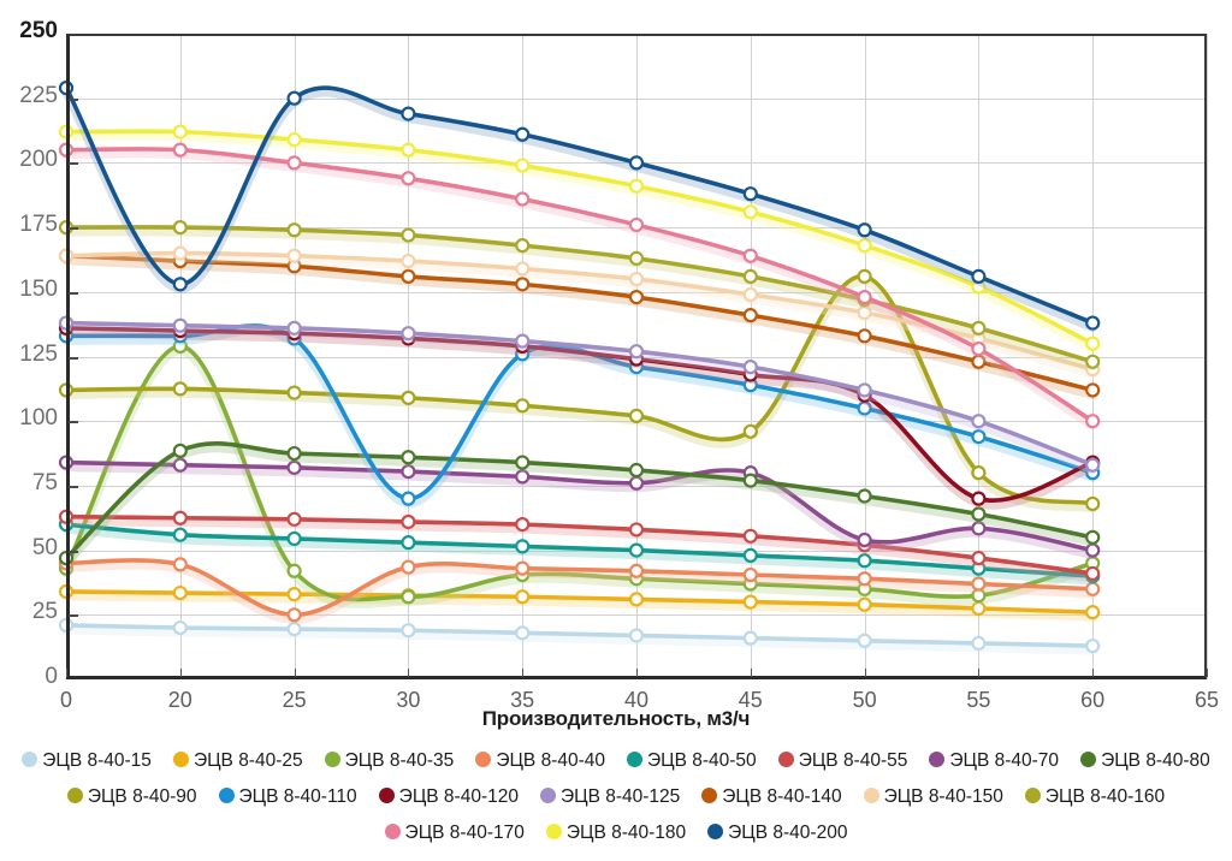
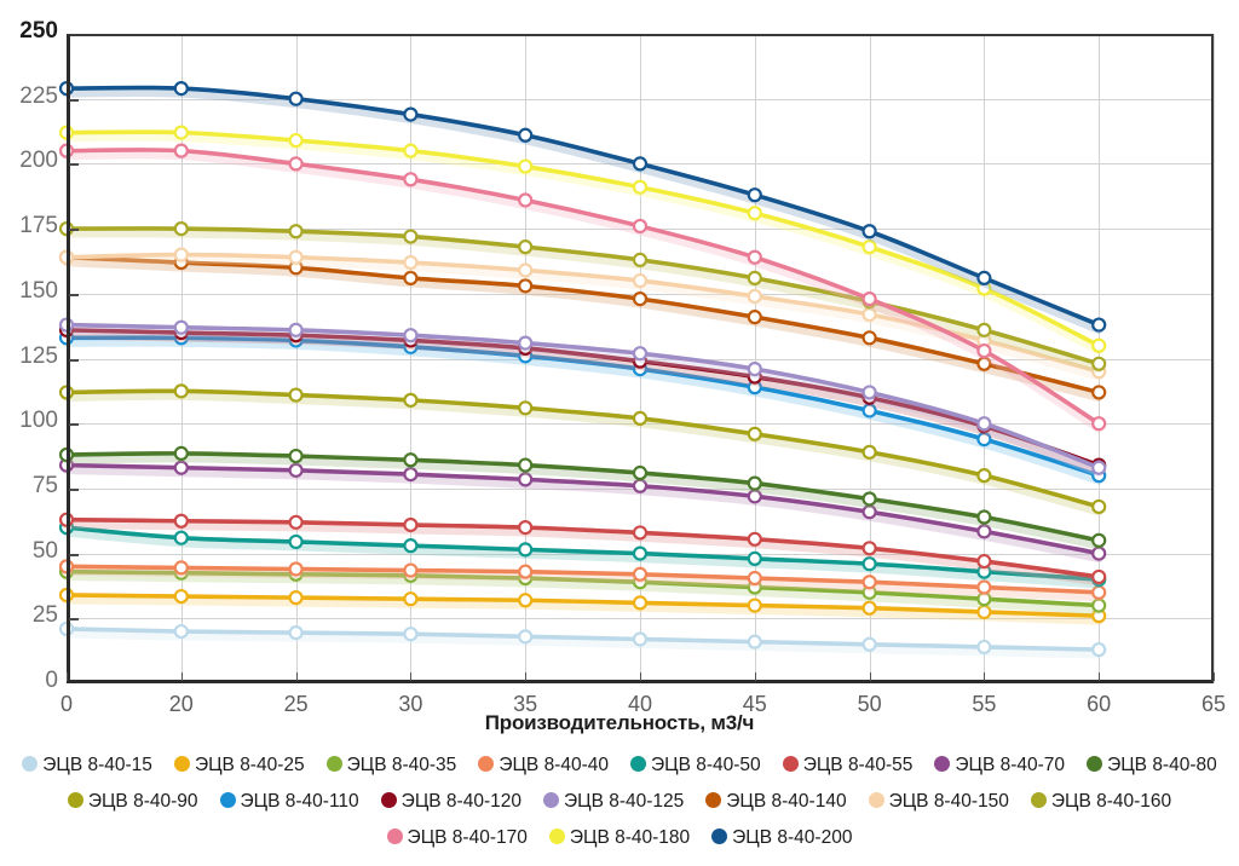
ЭЦВ 8-40-80/0: 47 -> 88
ЭЦВ 8-40-35/20: 129 -> 42
ЭЦВ 8-40-200/20: 153 -> 229
ЭЦВ 8-40-40/25: 25 -> 44
ЭЦВ 8-40-35/30: 32 -> 42
ЭЦВ 8-40-110/30: 70 -> 130
ЭЦВ 8-40-70/45: 80 -> 72
ЭЦВ 8-40-70/50: 54 -> 66
ЭЦВ 8-40-90/50: 156 -> 89
ЭЦВ 8-40-120/55: 70 -> 99
ЭЦВ 8-40-35/60: 45 -> 30
